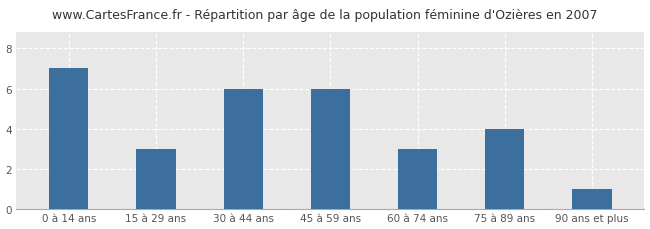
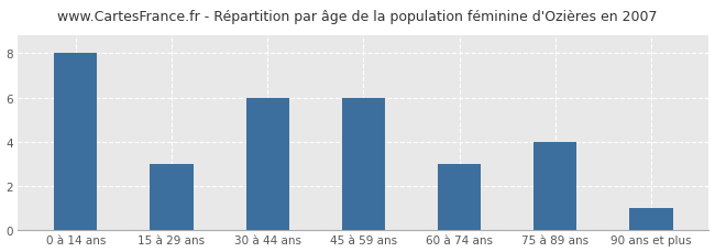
0 à 14 ans: 7 -> 8
